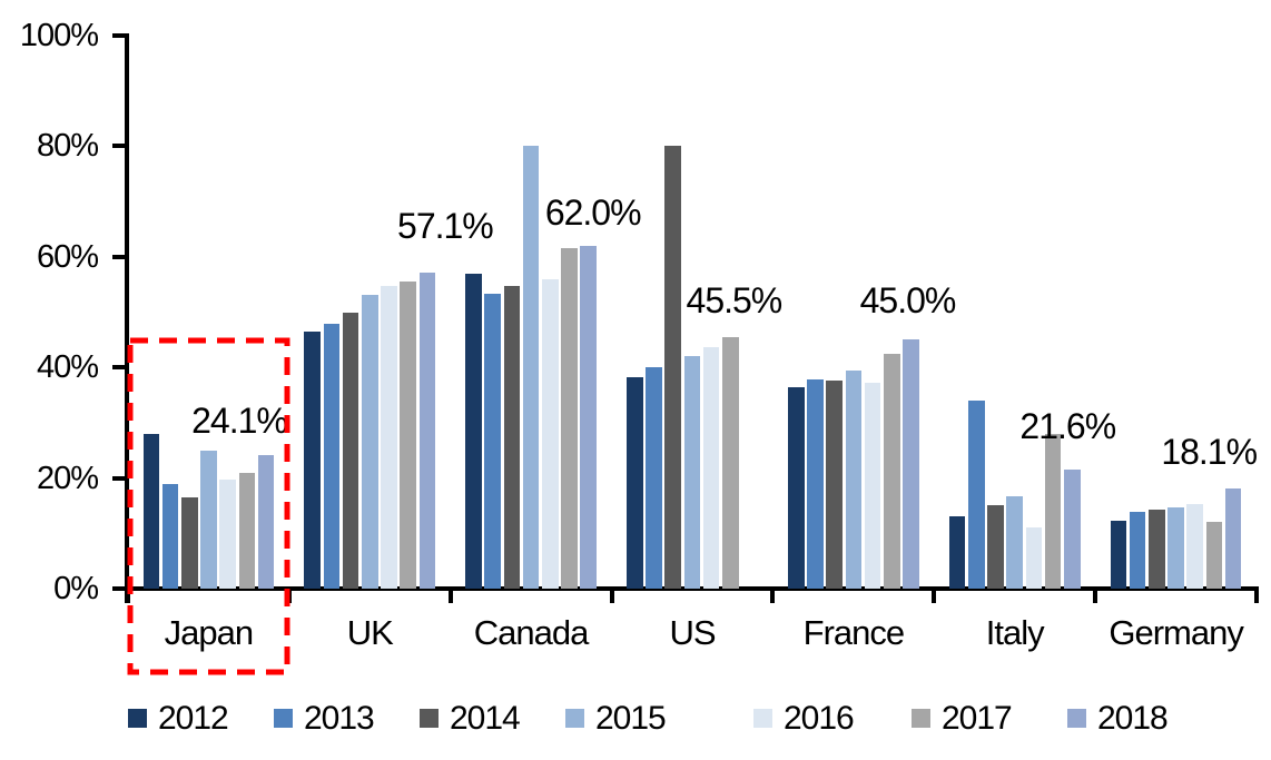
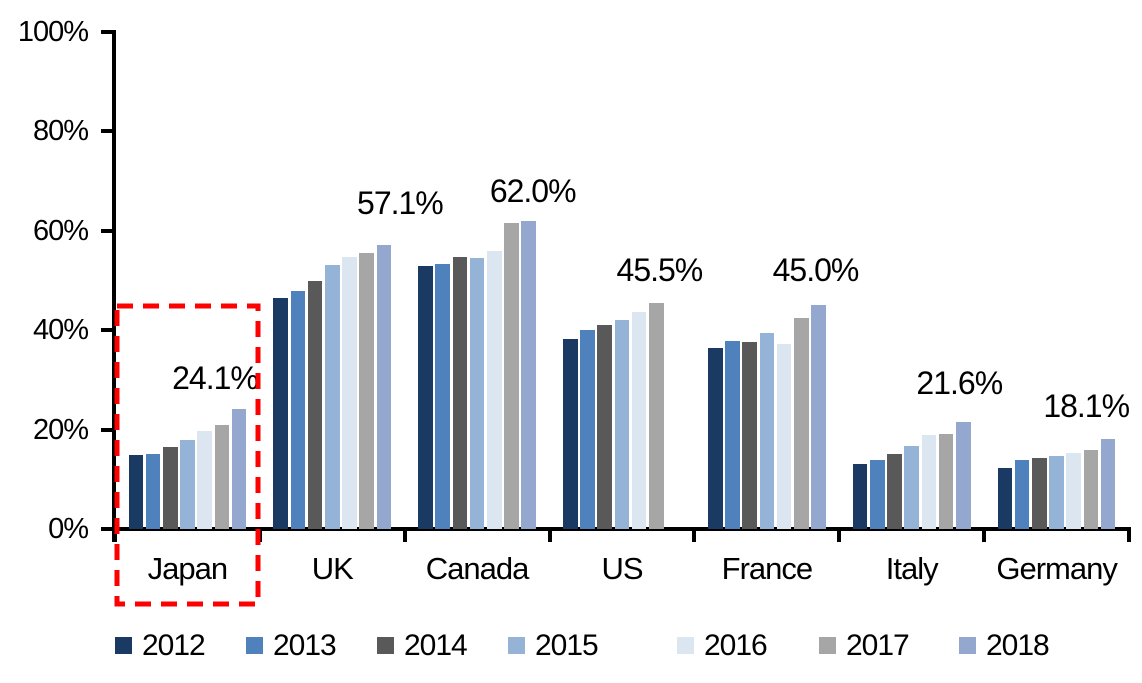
2012/Japan: 28% -> 15%
2013/Japan: 19% -> 15%
2015/Japan: 25% -> 18%
2012/Canada: 57% -> 53%
2015/Canada: 80% -> 54%
2014/US: 80% -> 41%
2013/Italy: 34% -> 14%
2016/Italy: 11% -> 19%
2017/Italy: 28% -> 19%
2017/Germany: 12% -> 16%
